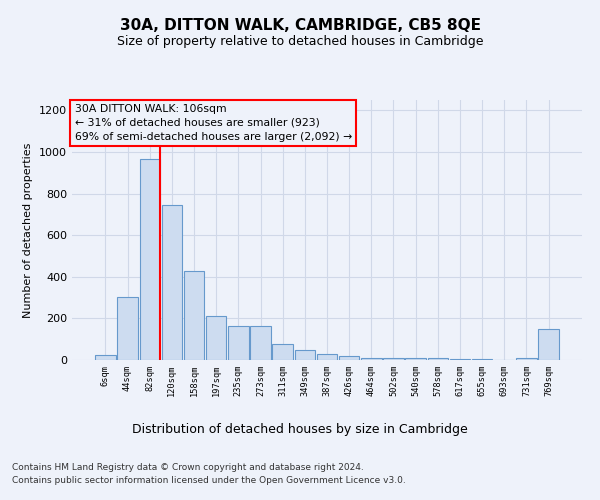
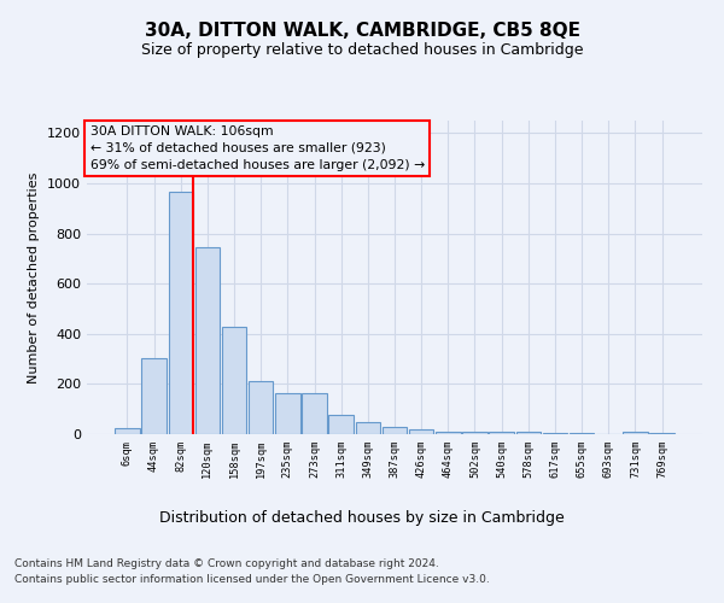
769sqm: 150 -> 3
